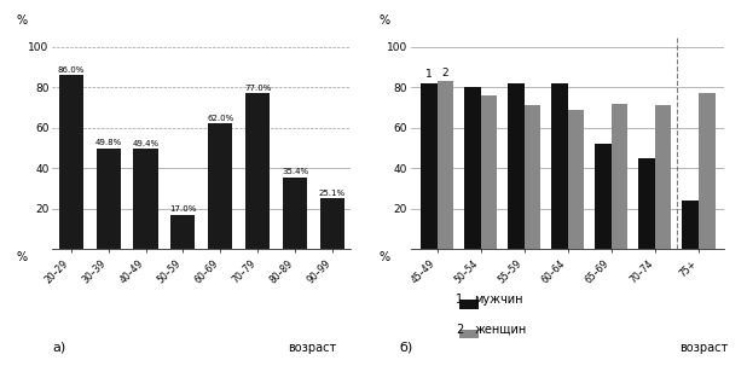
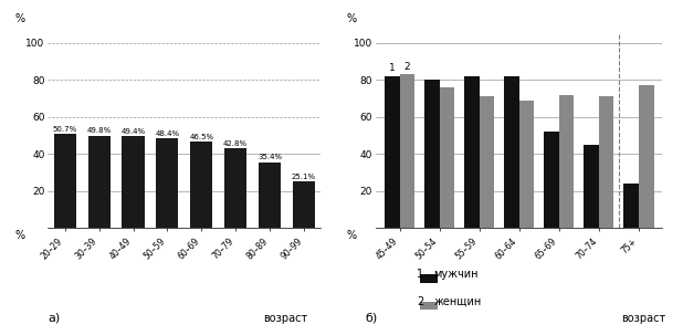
20–29: 86 -> 51
50–59: 17 -> 48
60–69: 62 -> 46
70–79: 77 -> 43
